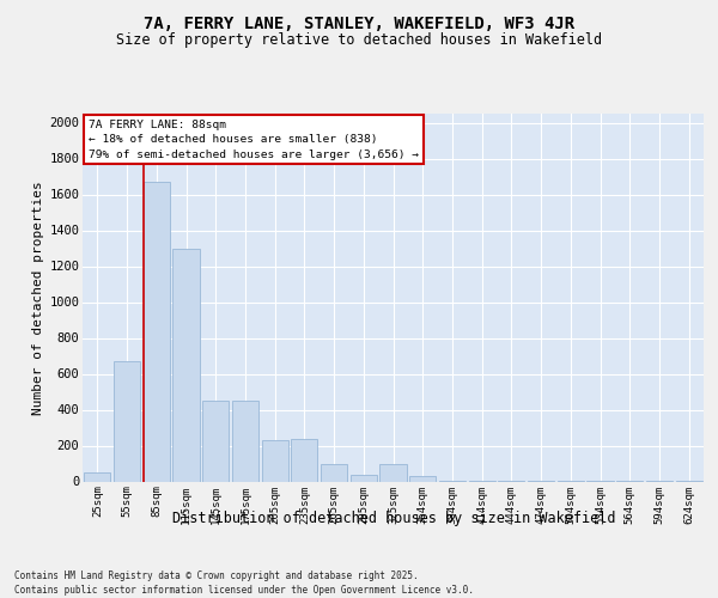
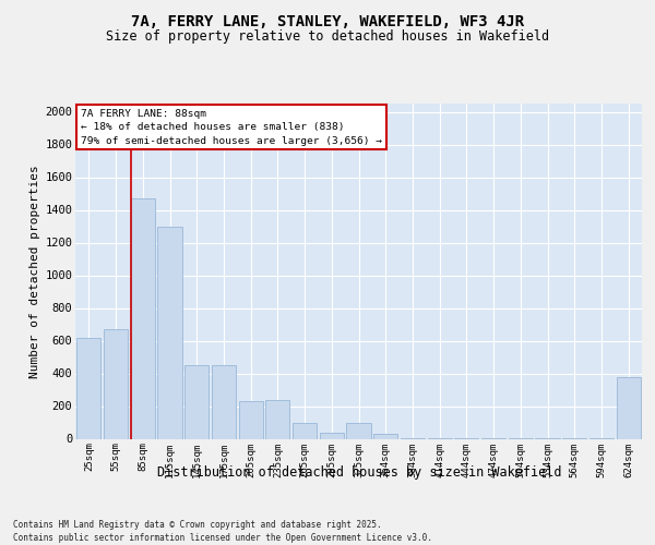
25sqm: 50 -> 620
85sqm: 1670 -> 1470
624sqm: 0 -> 380
